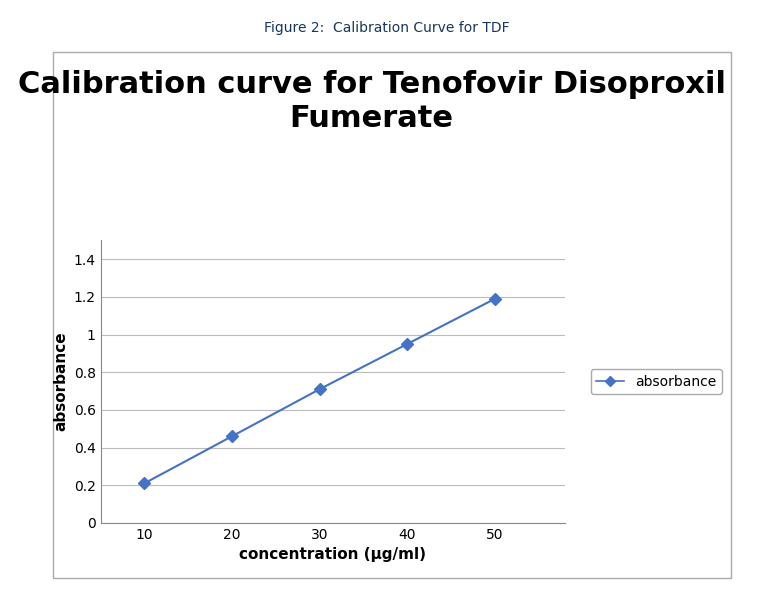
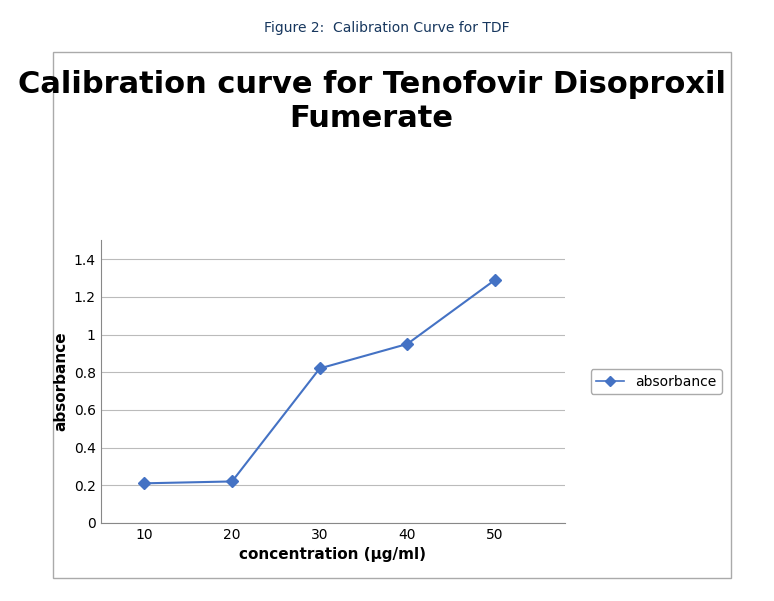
20: 0.46 -> 0.22
30: 0.71 -> 0.82
50: 1.19 -> 1.29
